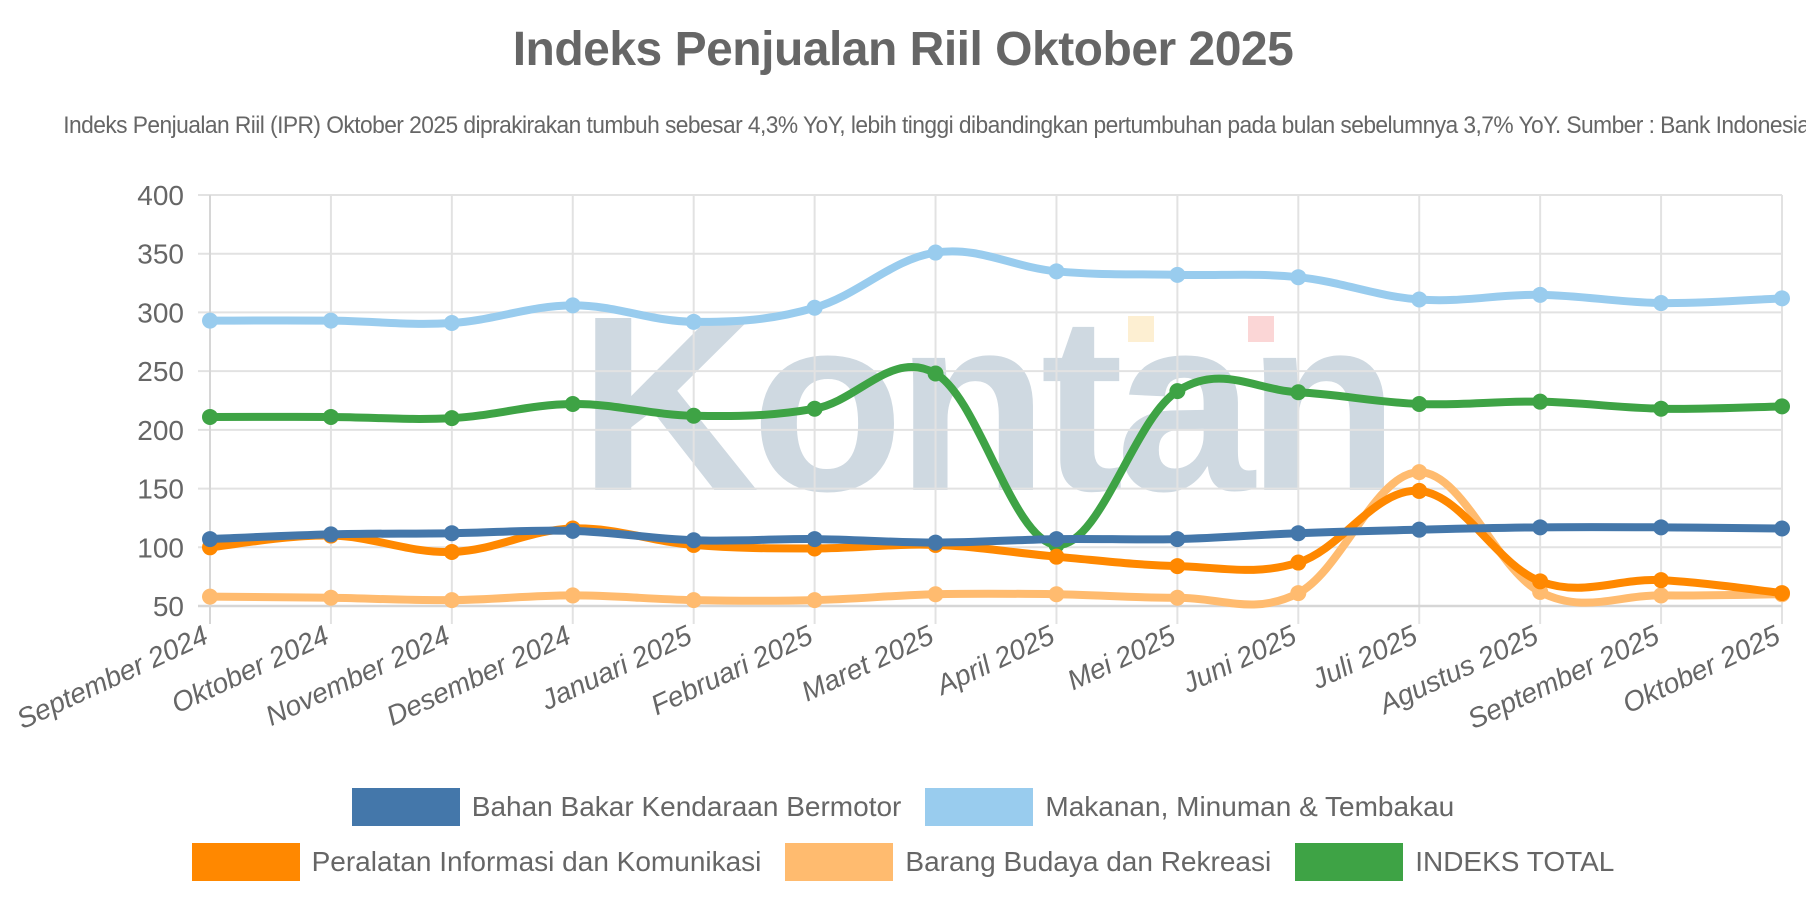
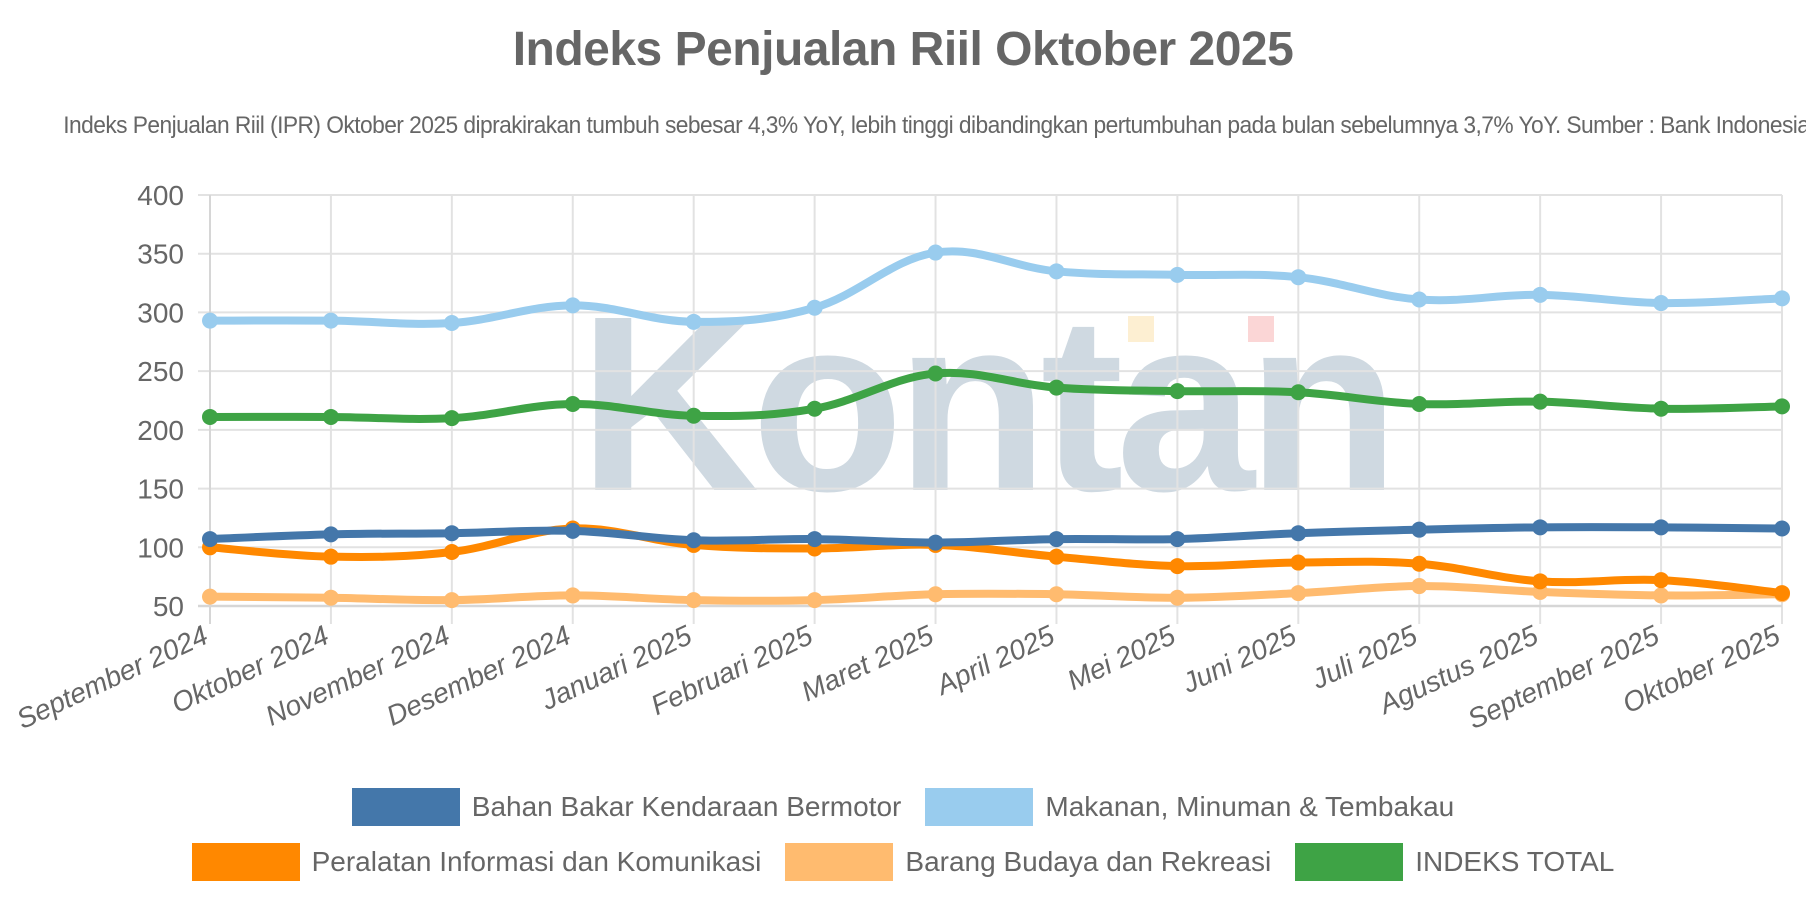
Peralatan Informasi dan Komunikasi/Oktober 2024: 110 -> 92
INDEKS TOTAL/April 2025: 102 -> 236
Peralatan Informasi dan Komunikasi/Juli 2025: 148 -> 86
Barang Budaya dan Rekreasi/Juli 2025: 164 -> 67
